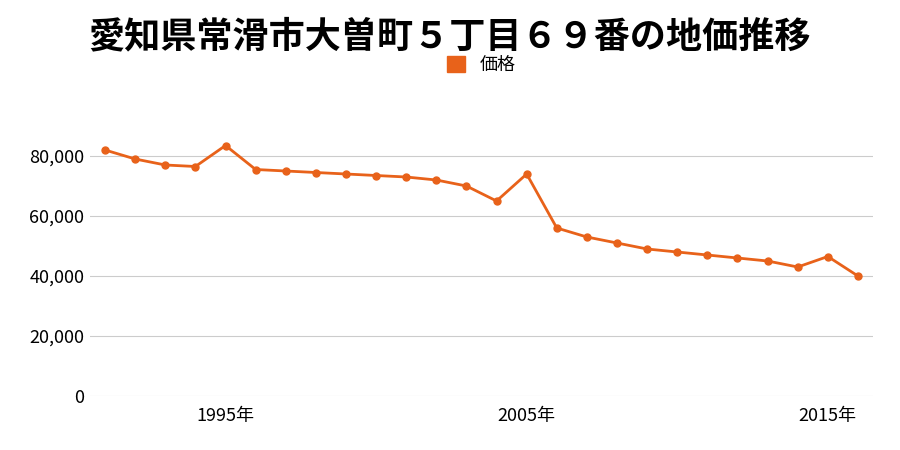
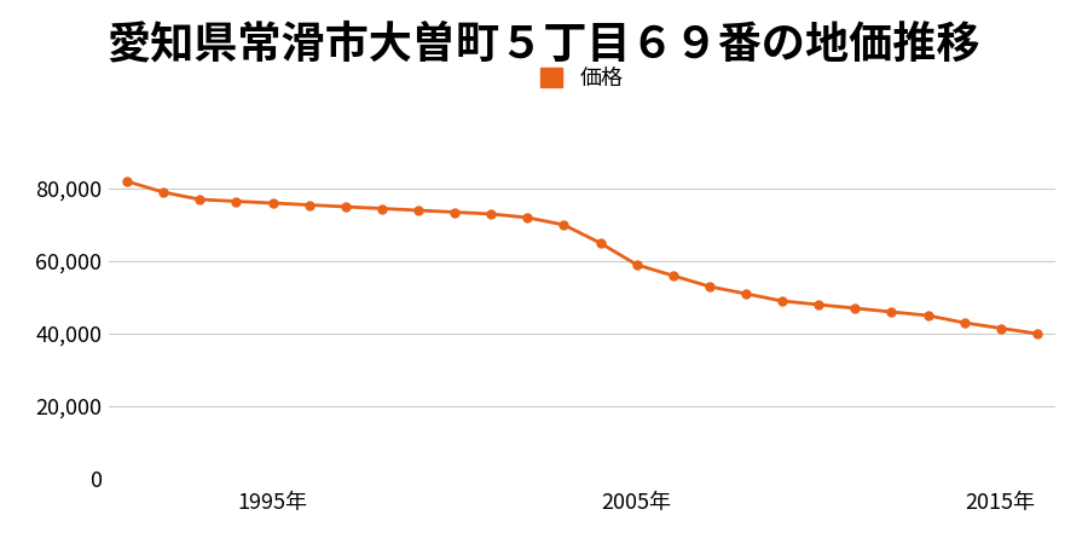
1995年: 83,500 -> 76,000
2005年: 74,000 -> 59,000
2015年: 46,500 -> 41,500
